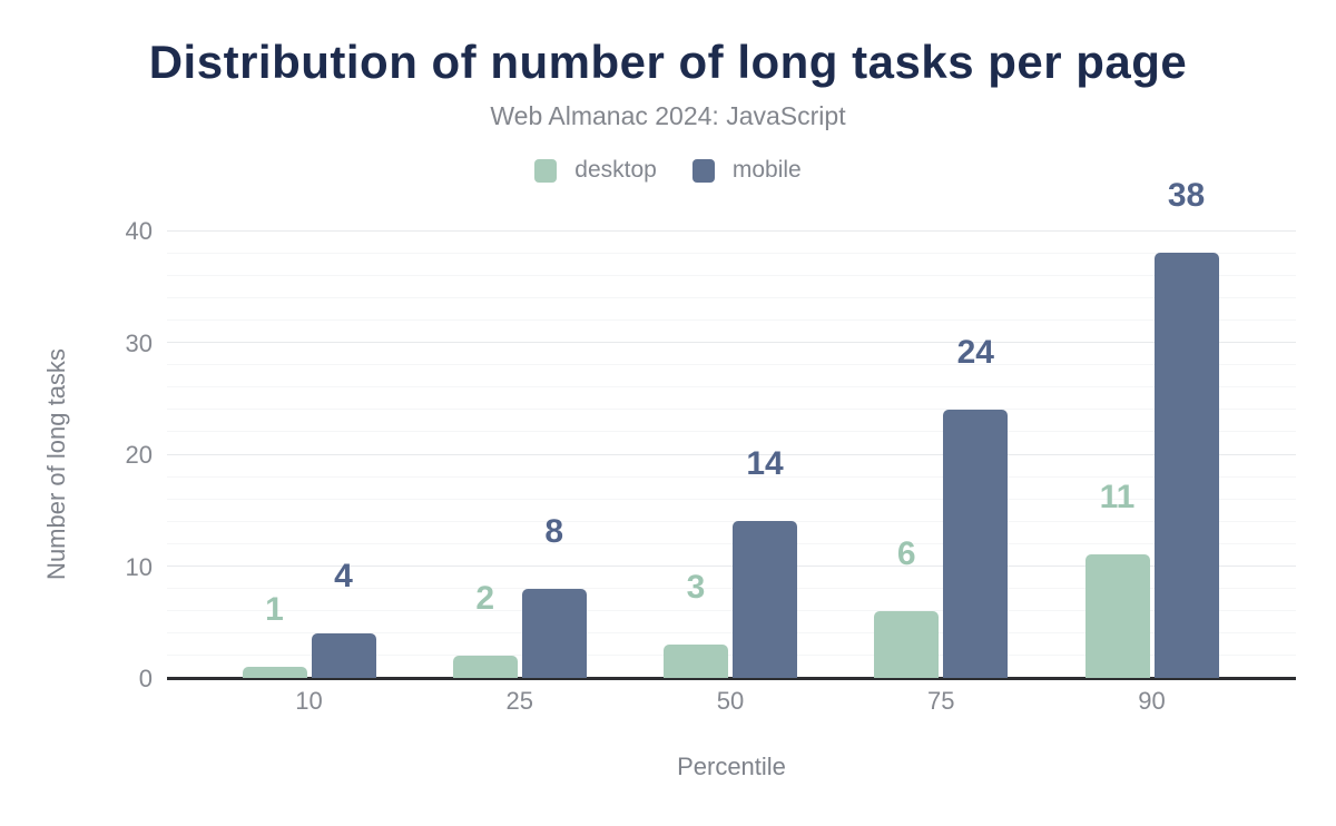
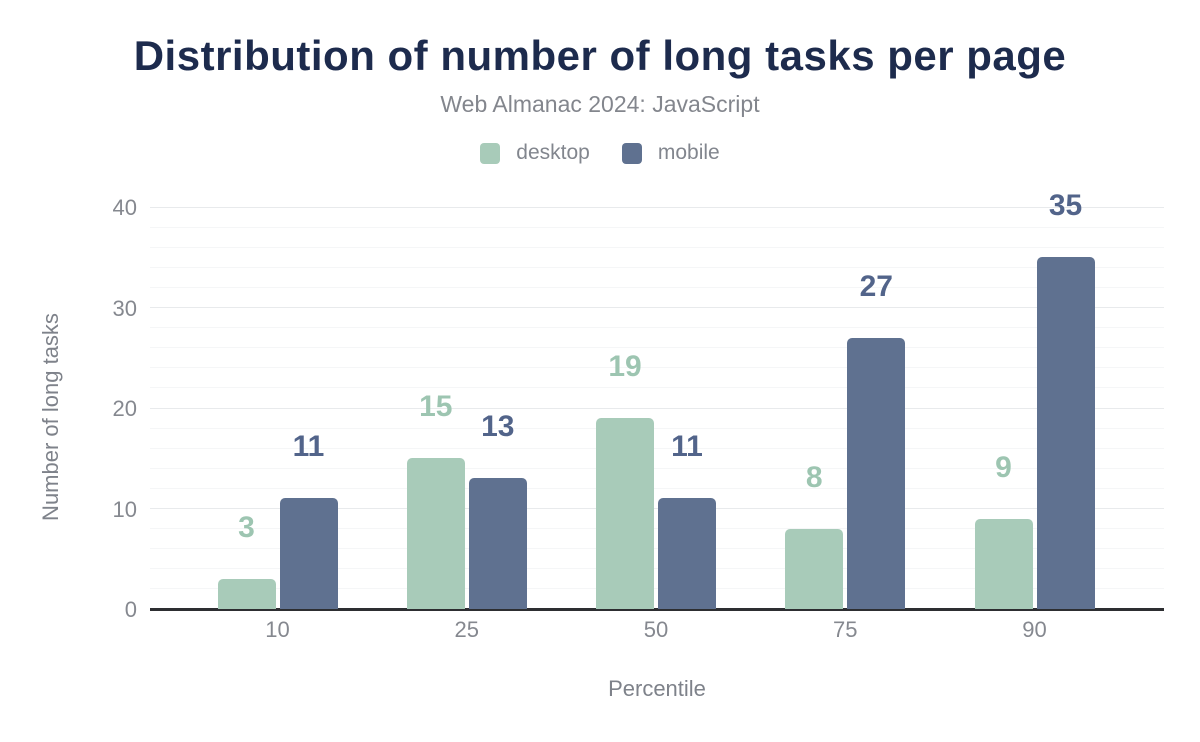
desktop/10: 1 -> 3
mobile/10: 4 -> 11
desktop/25: 2 -> 15
mobile/25: 8 -> 13
desktop/50: 3 -> 19
mobile/50: 14 -> 11
desktop/75: 6 -> 8
mobile/75: 24 -> 27
desktop/90: 11 -> 9
mobile/90: 38 -> 35
